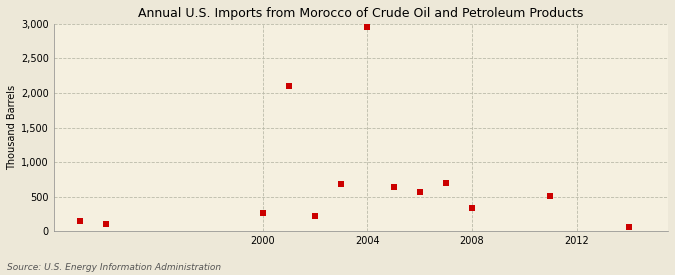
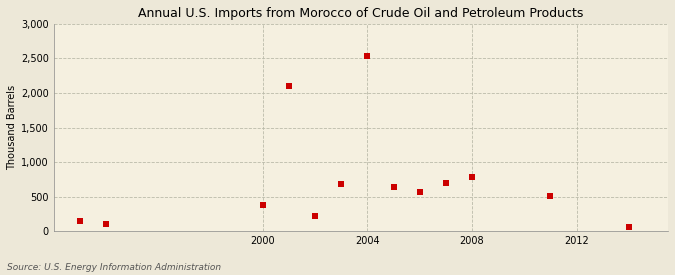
2000: 260 -> 380
2004: 2,950 -> 2,540
2008: 340 -> 780
